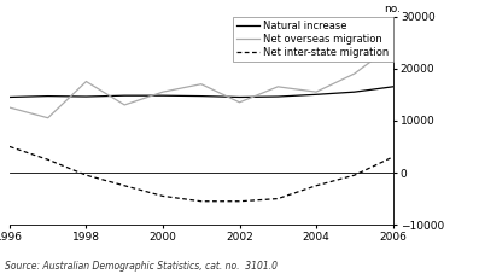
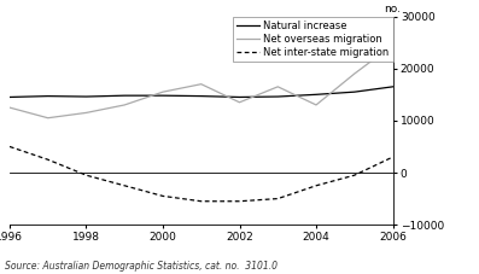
Net overseas migration/1998: 17500 -> 11500
Net overseas migration/2004: 15500 -> 13000
